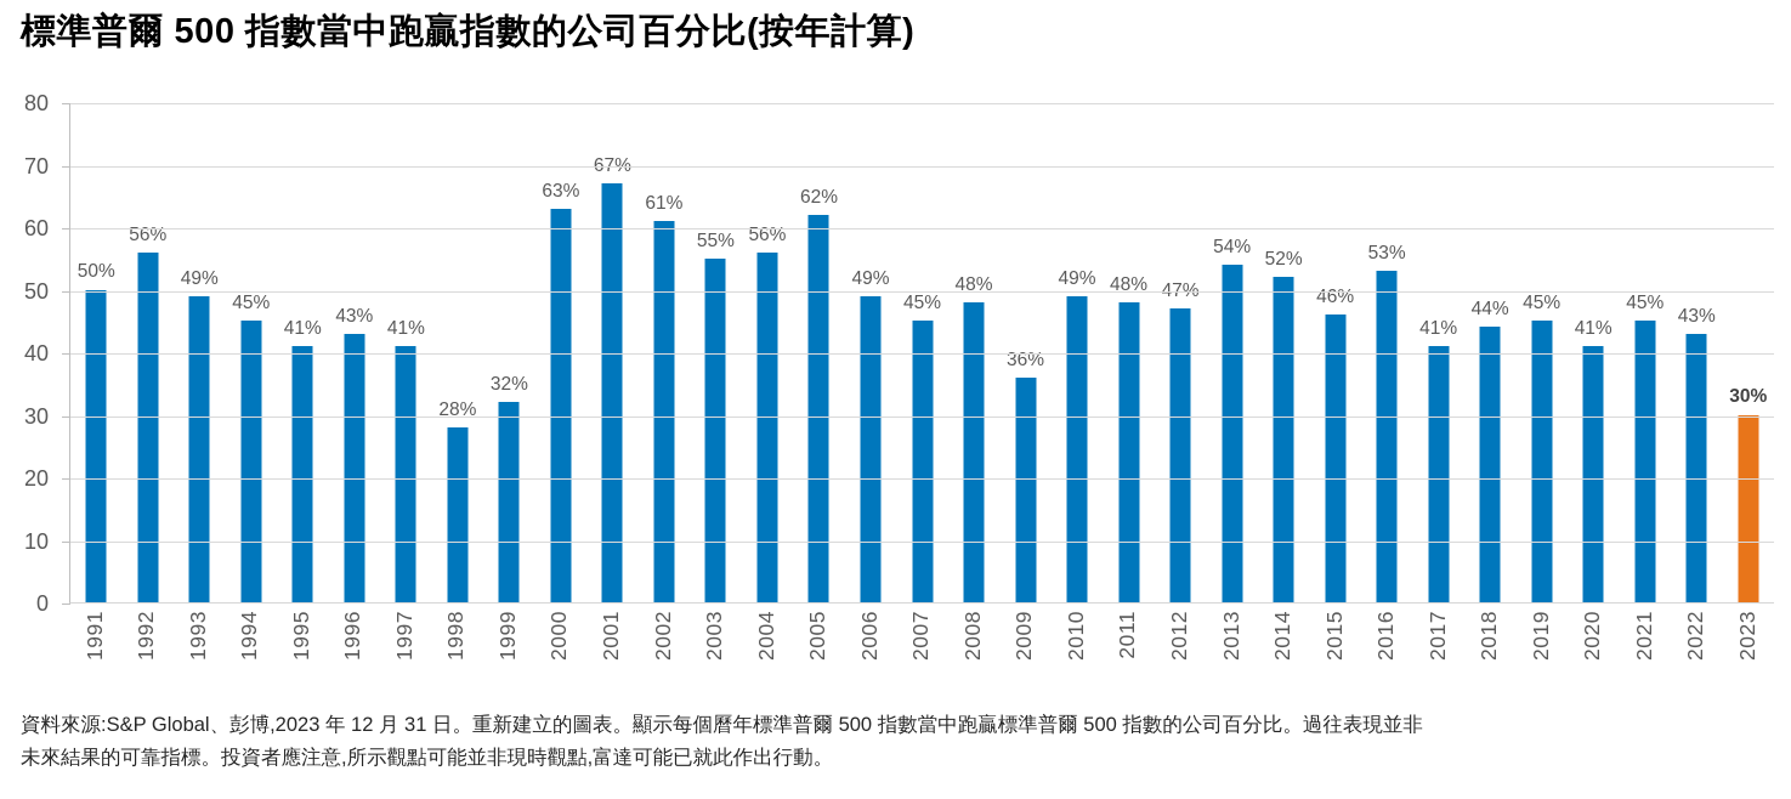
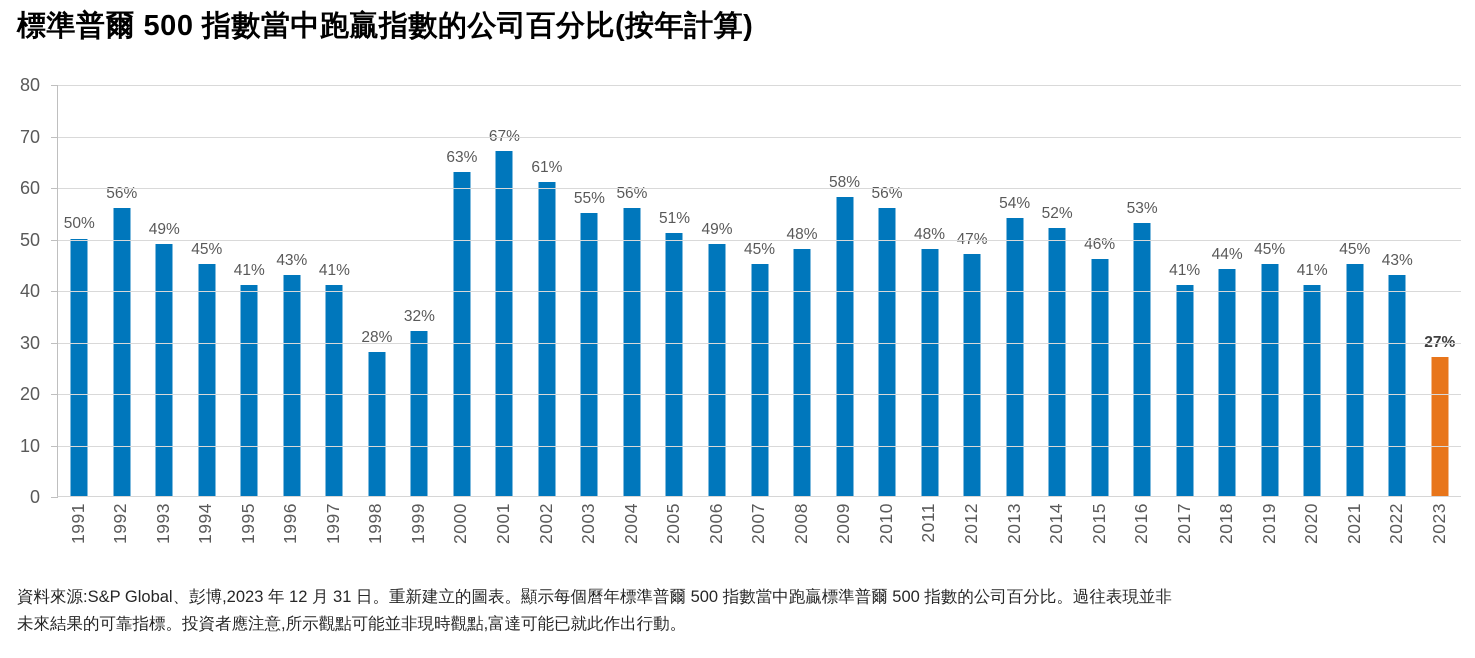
2005: 62% -> 51%
2009: 36% -> 58%
2010: 49% -> 56%
2023: 30% -> 27%
